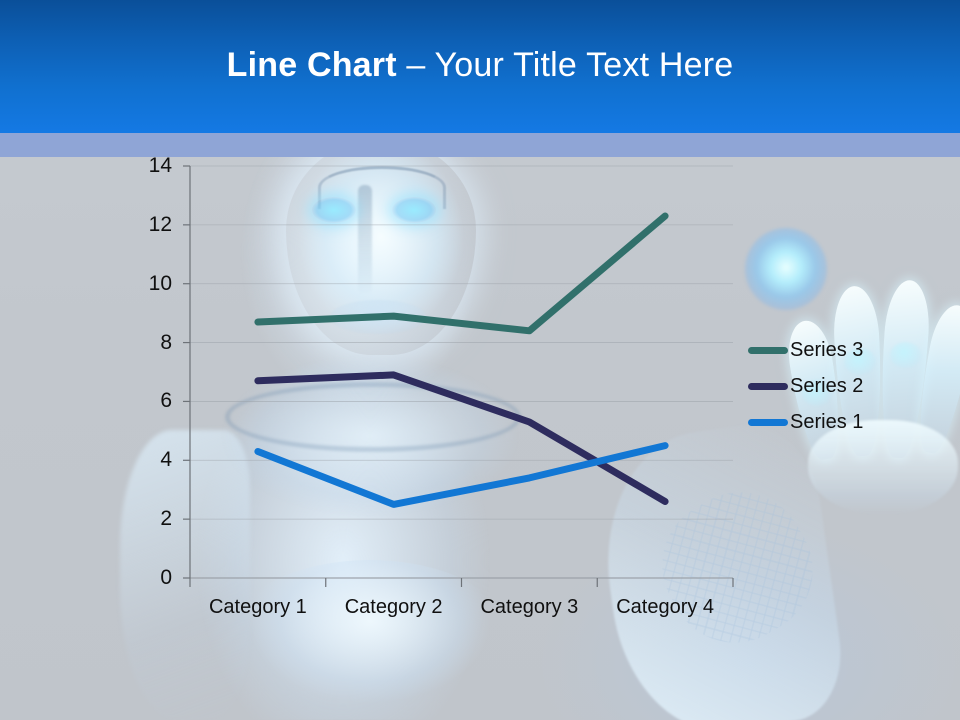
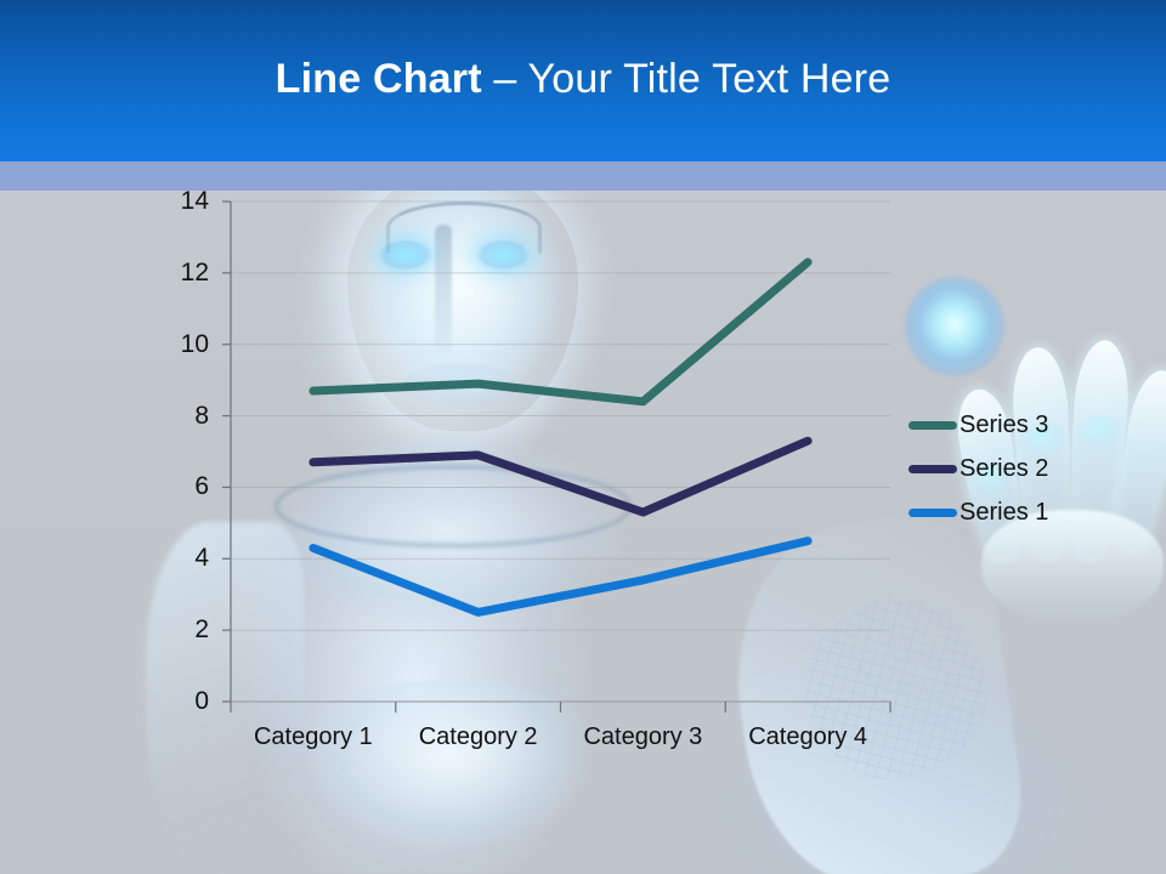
Series 2/Category 4: 2.6 -> 7.3
